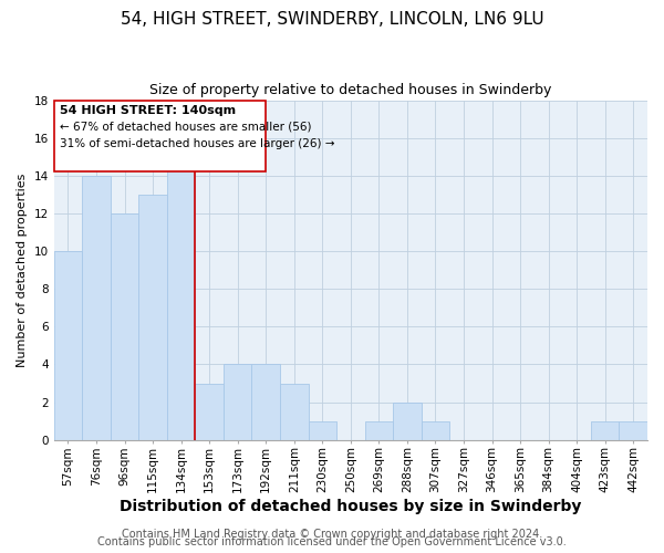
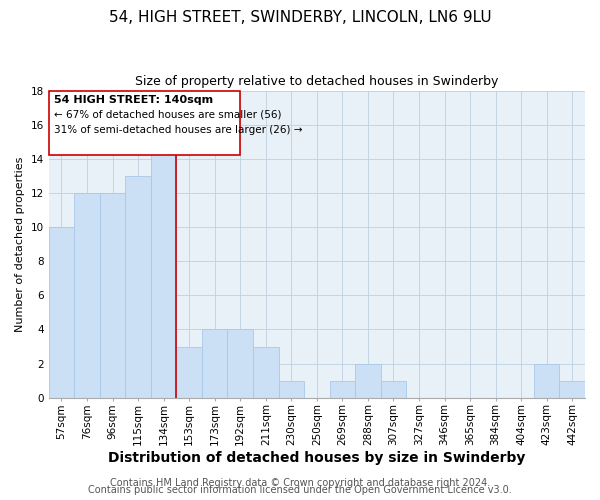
76sqm: 14 -> 12
423sqm: 1 -> 2
